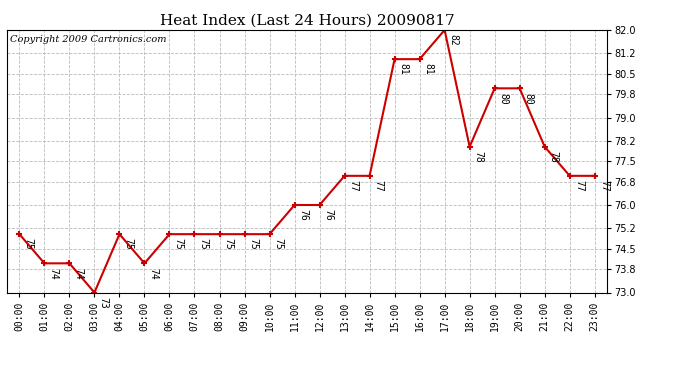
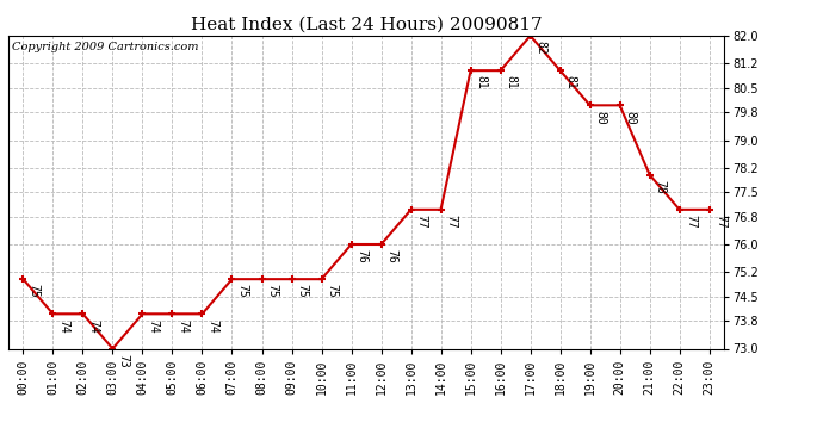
04:00: 75 -> 74
06:00: 75 -> 74
18:00: 78 -> 81
